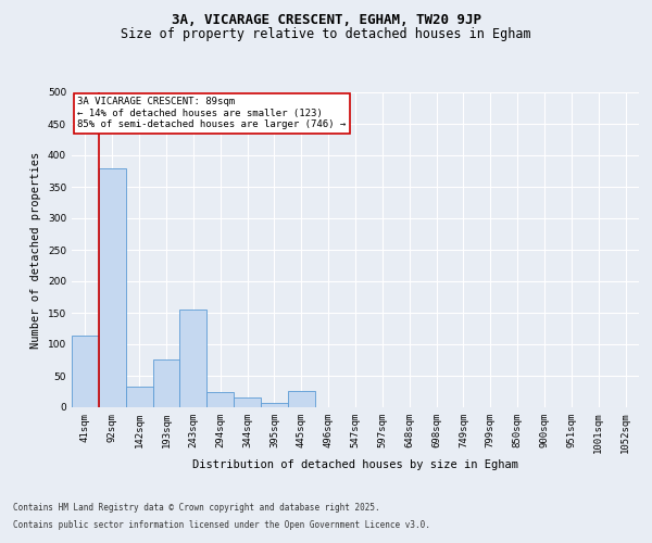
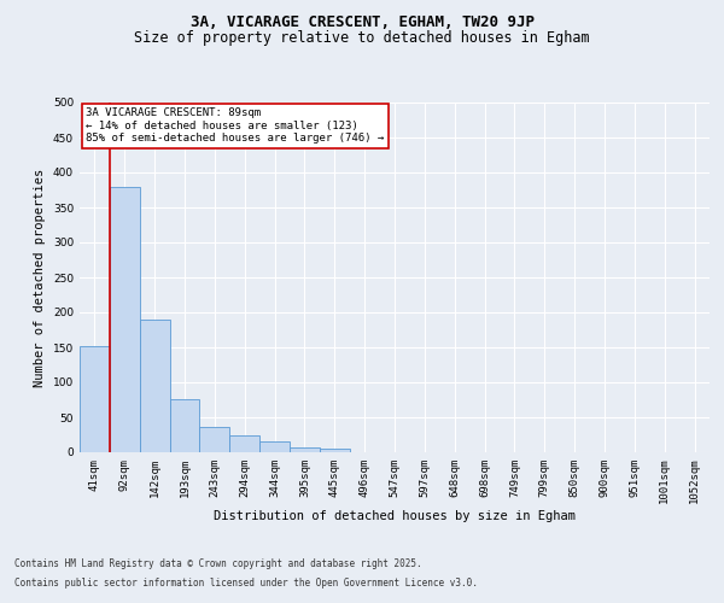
41sqm: 114 -> 152
142sqm: 32 -> 190
243sqm: 156 -> 37
445sqm: 26 -> 5
